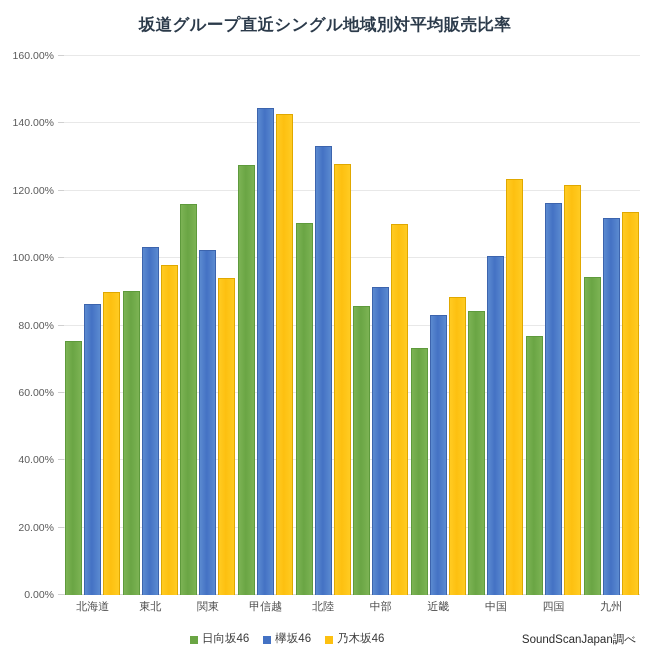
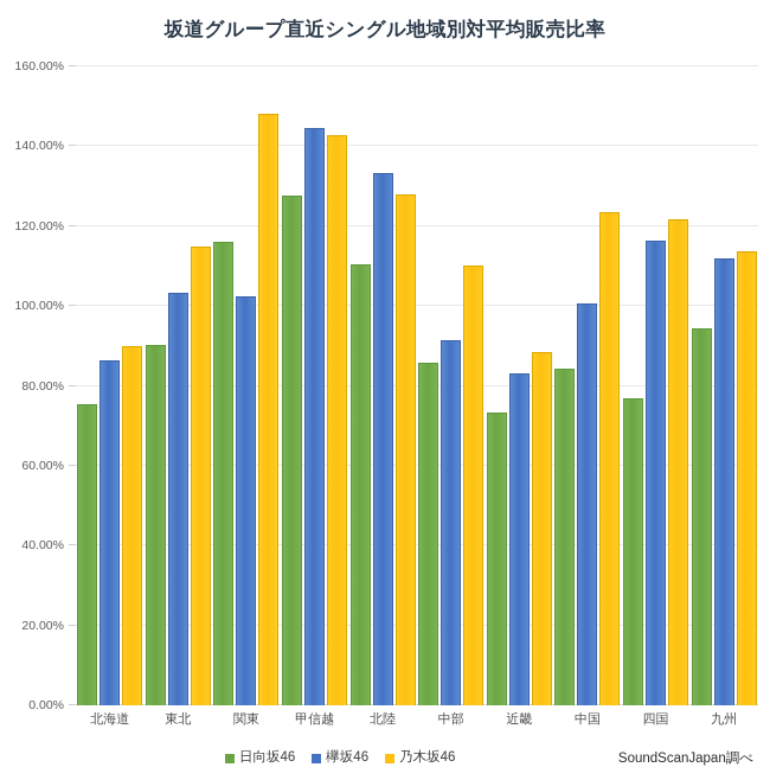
乃木坂46/東北: 98% -> 115%
乃木坂46/関東: 94% -> 148%
